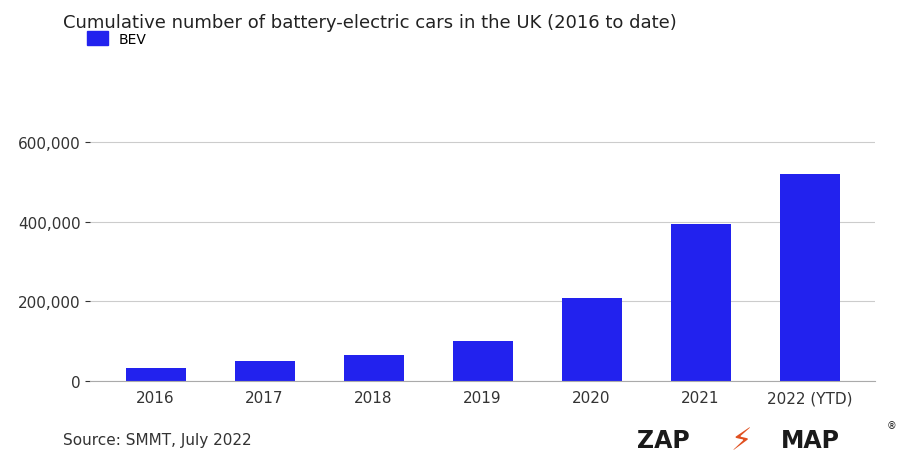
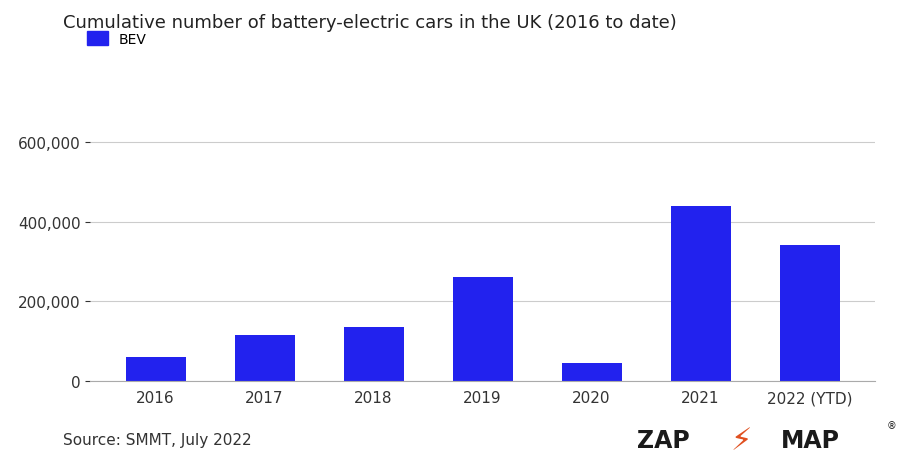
2016: 32,000 -> 60,000
2017: 50,000 -> 115,000
2018: 65,000 -> 135,000
2019: 100,000 -> 260,000
2020: 208,000 -> 45,000
2021: 395,000 -> 440,000
2022 (YTD): 520,000 -> 340,000
